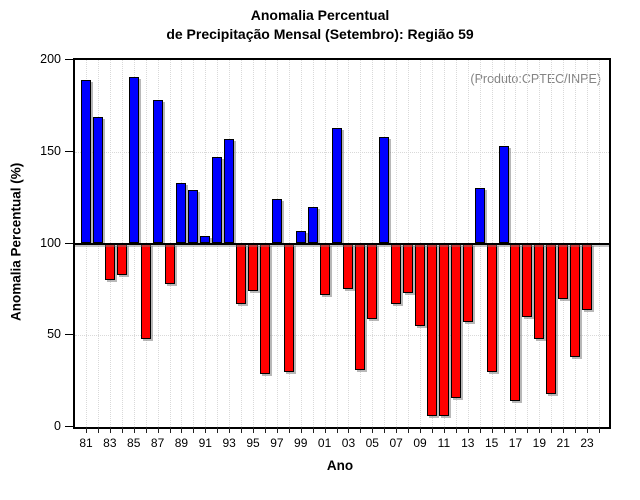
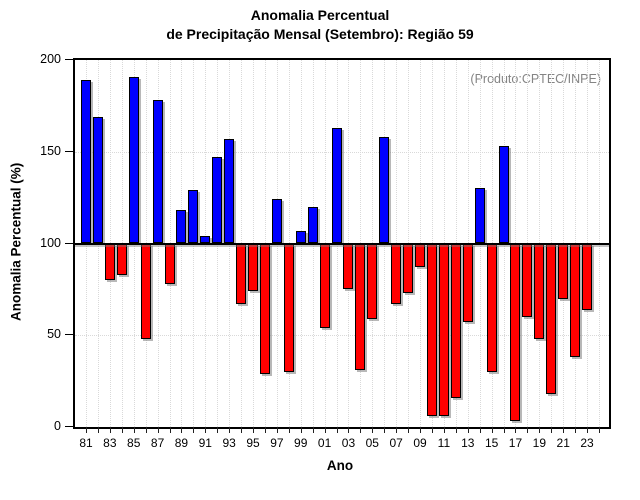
89: 133 -> 118
01: 72 -> 54
09: 55 -> 87
17: 14 -> 3
